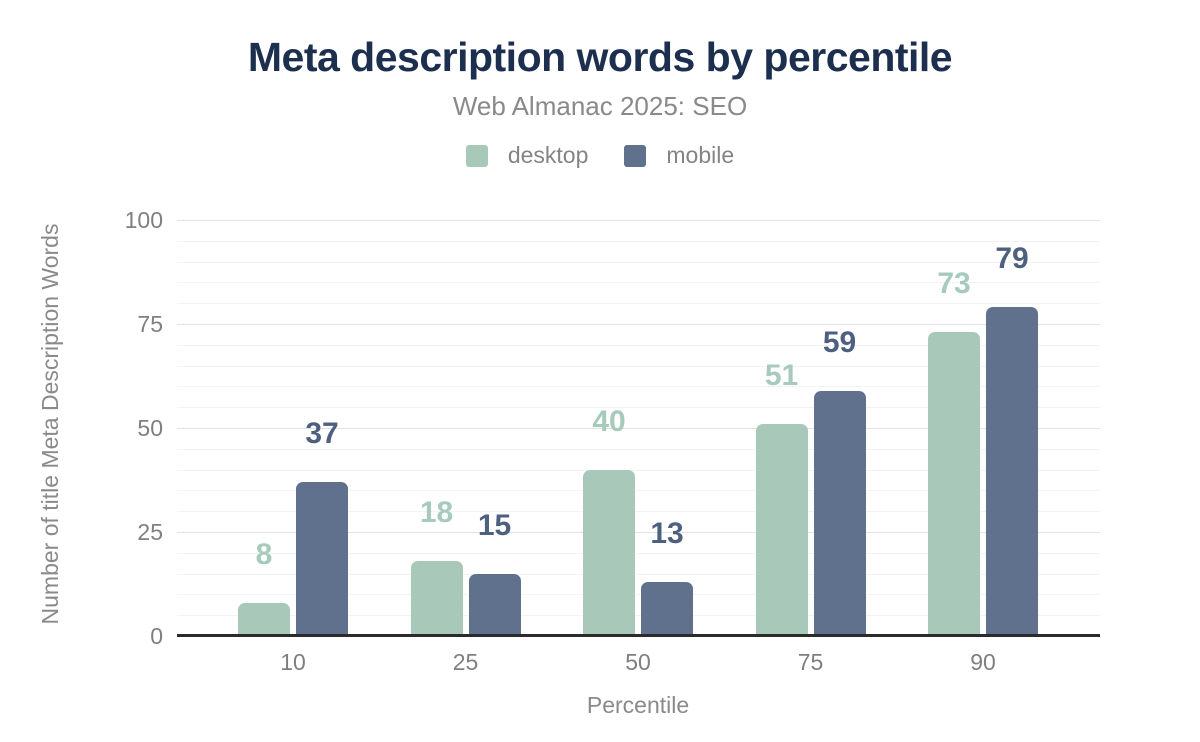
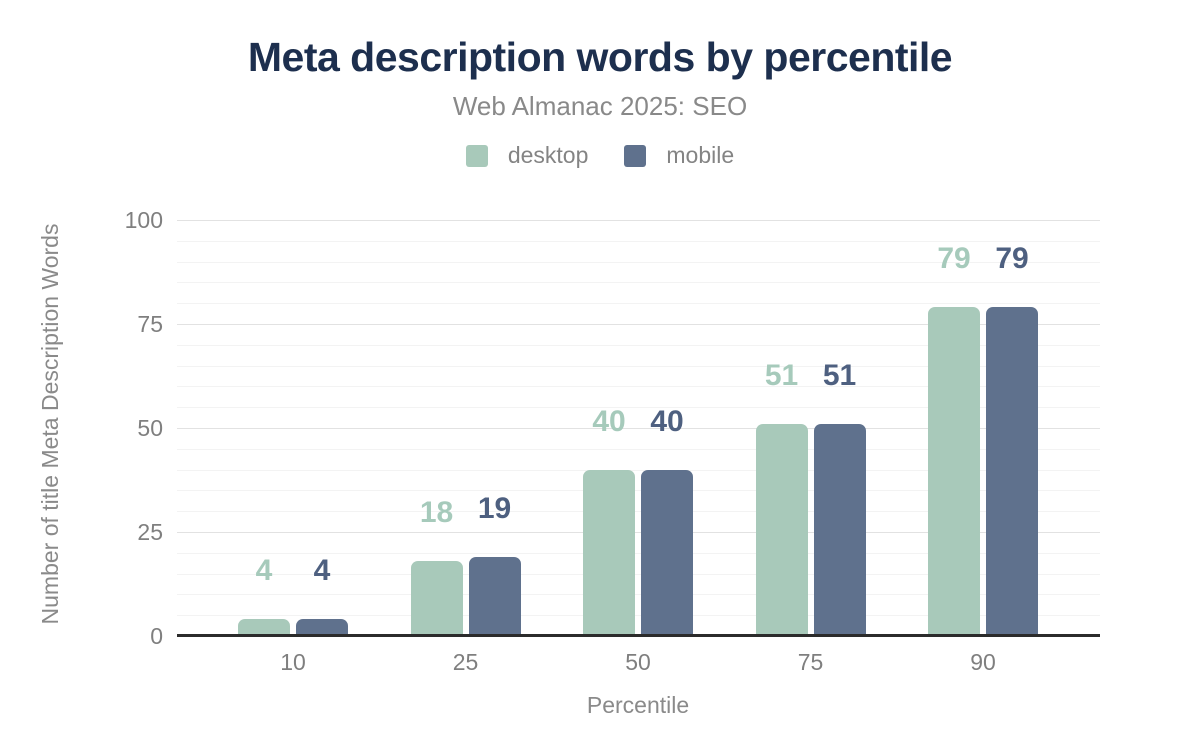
desktop/10: 8 -> 4
mobile/10: 37 -> 4
mobile/25: 15 -> 19
mobile/50: 13 -> 40
mobile/75: 59 -> 51
desktop/90: 73 -> 79
